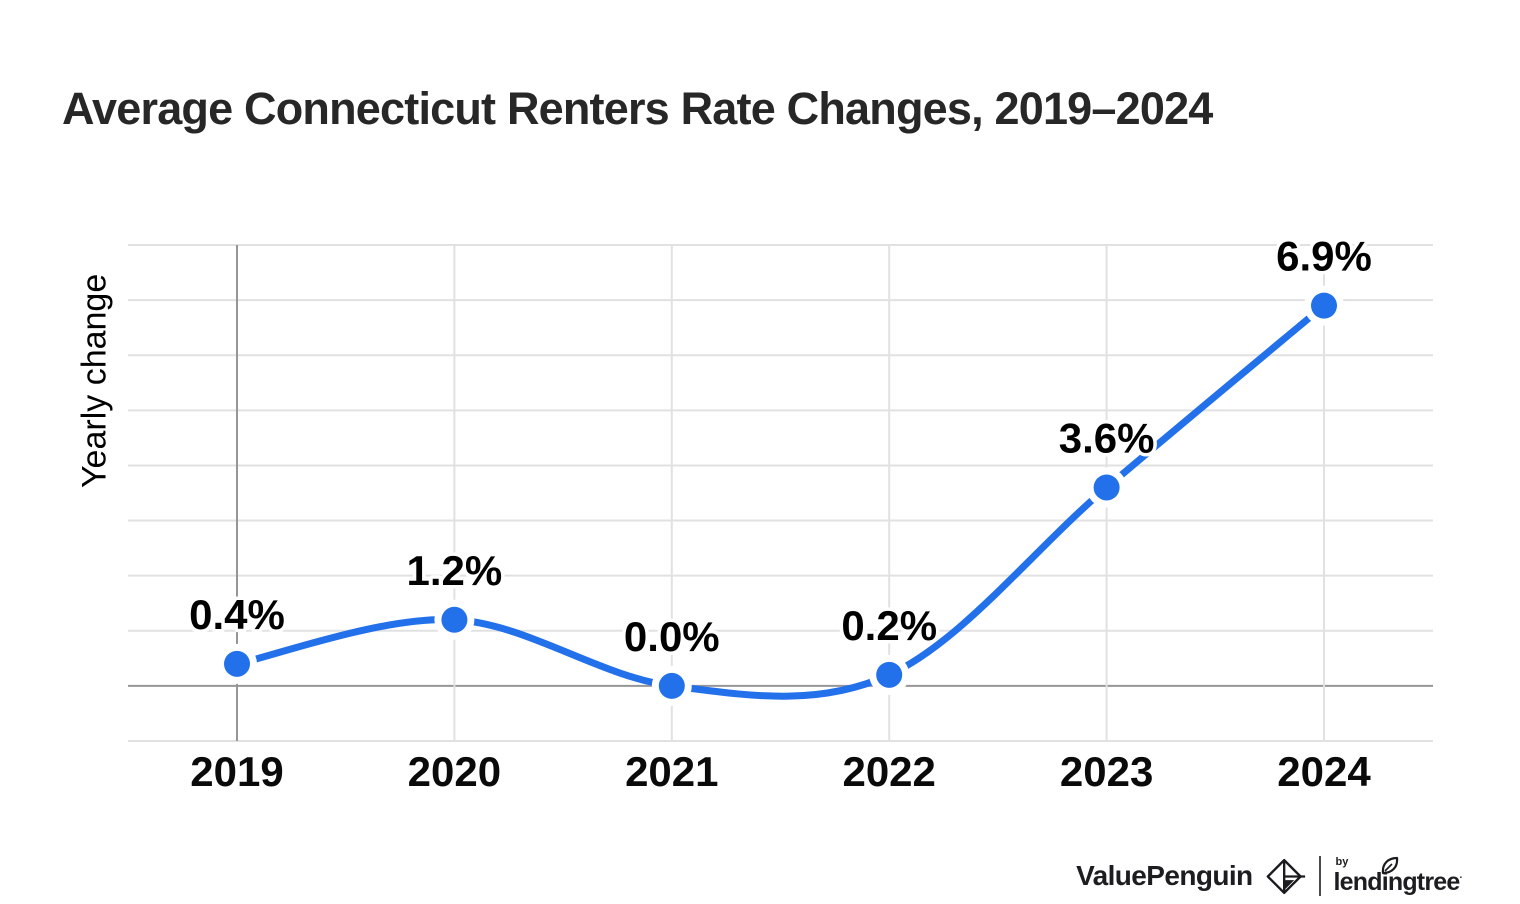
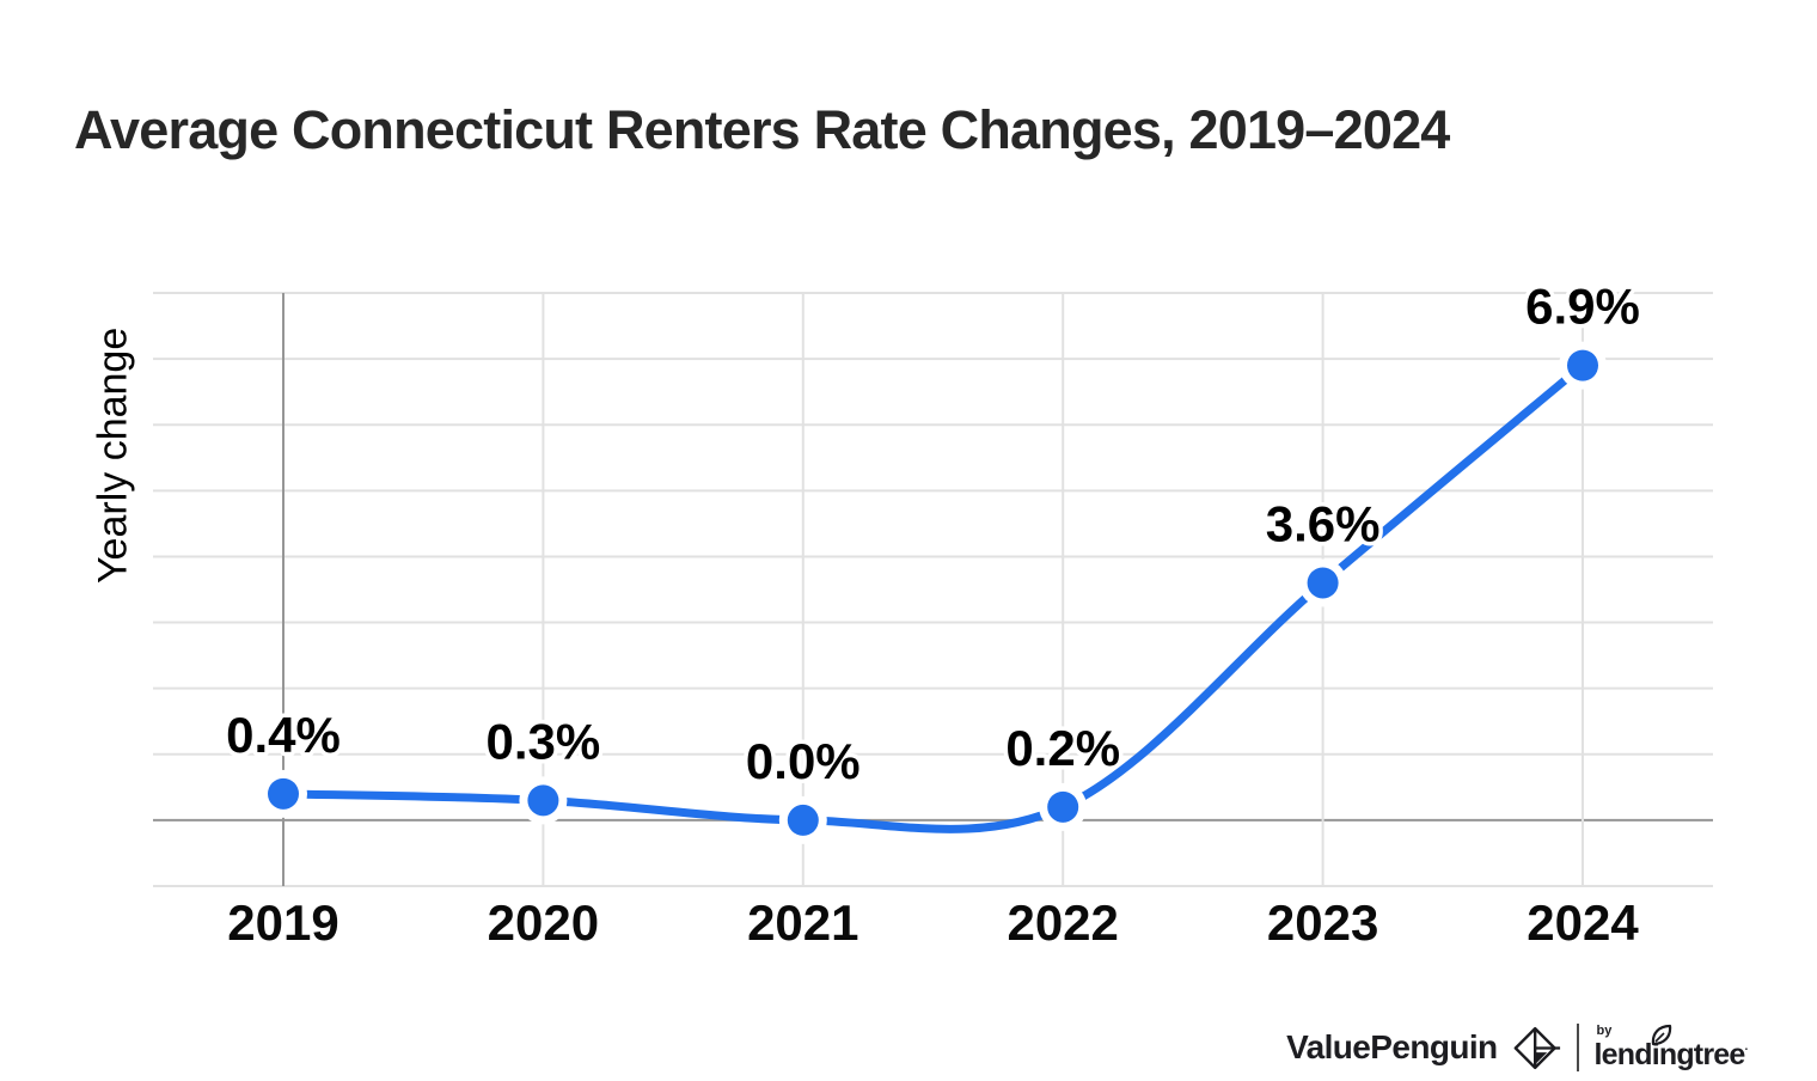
2020: 1.2% -> 0.3%
